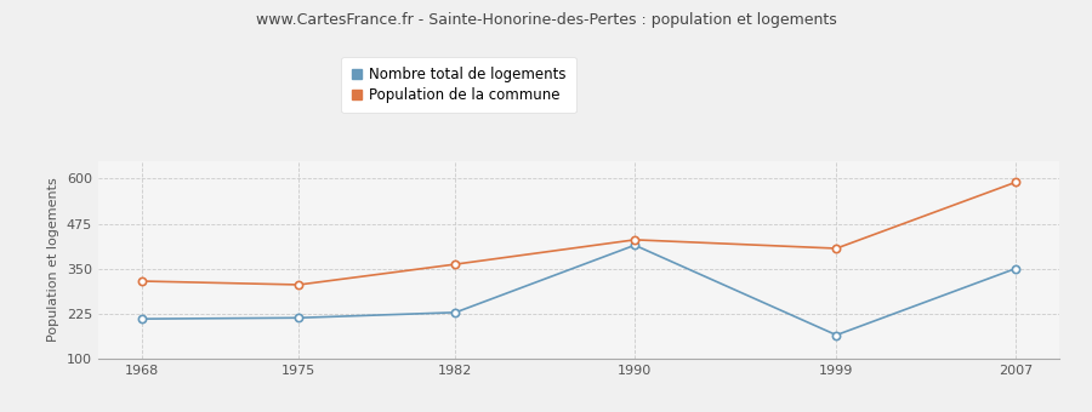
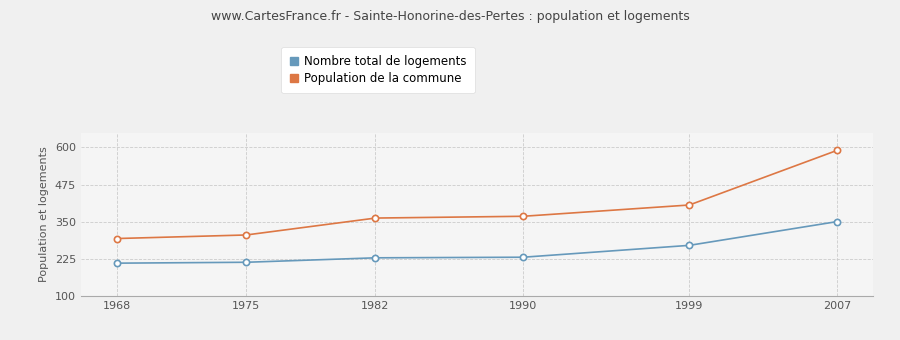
Population de la commune/1968: 315 -> 293
Nombre total de logements/1990: 415 -> 230
Population de la commune/1990: 430 -> 368
Nombre total de logements/1999: 165 -> 270
